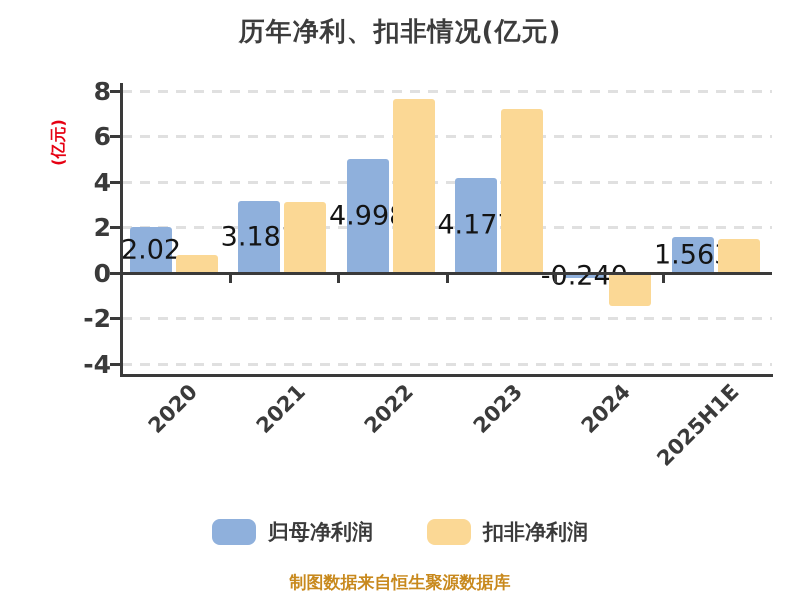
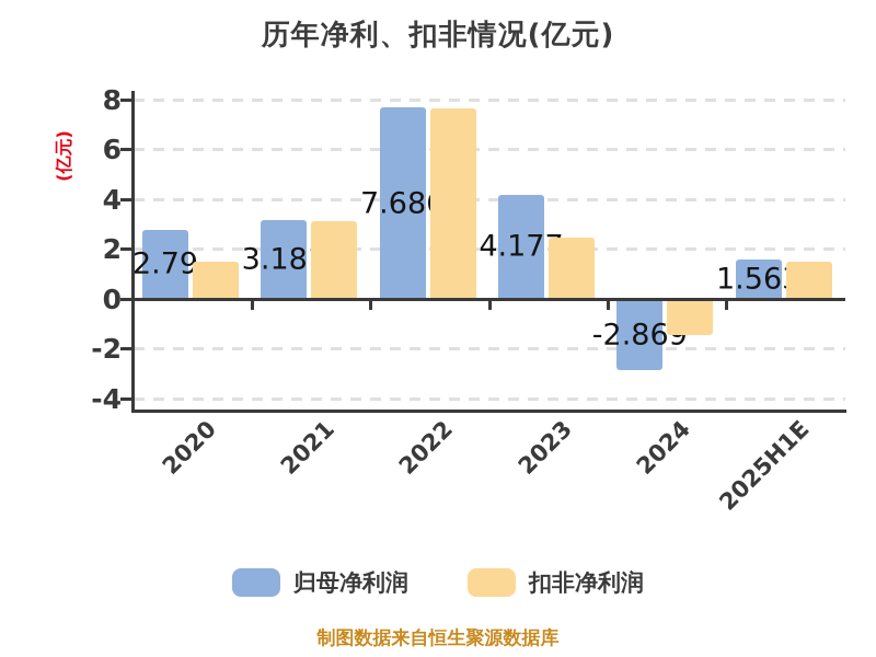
归母净利润/2020: 2.02 -> 2.79
扣非净利润/2020: 0.8 -> 1.5
归母净利润/2022: 4.998 -> 7.686
扣非净利润/2023: 7.2 -> 2.5
归母净利润/2024: -0.240 -> -2.869
